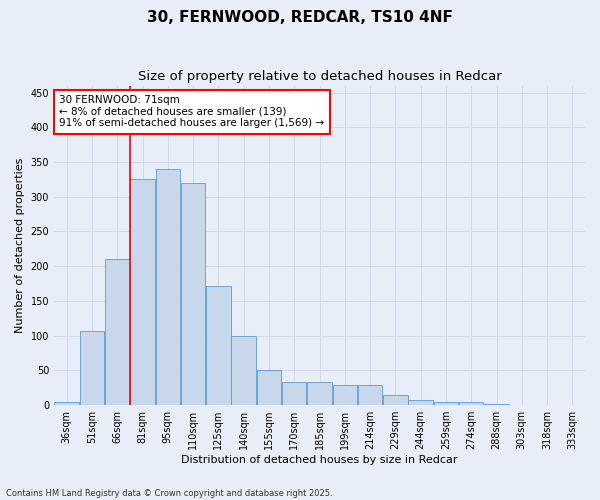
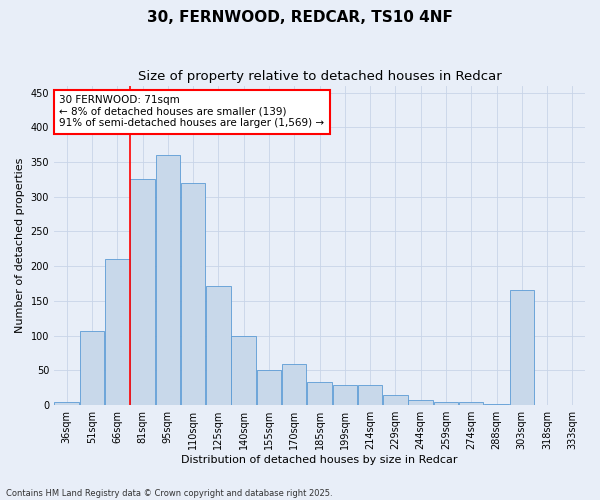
95sqm: 340 -> 360
170sqm: 34 -> 60
303sqm: 1 -> 166
